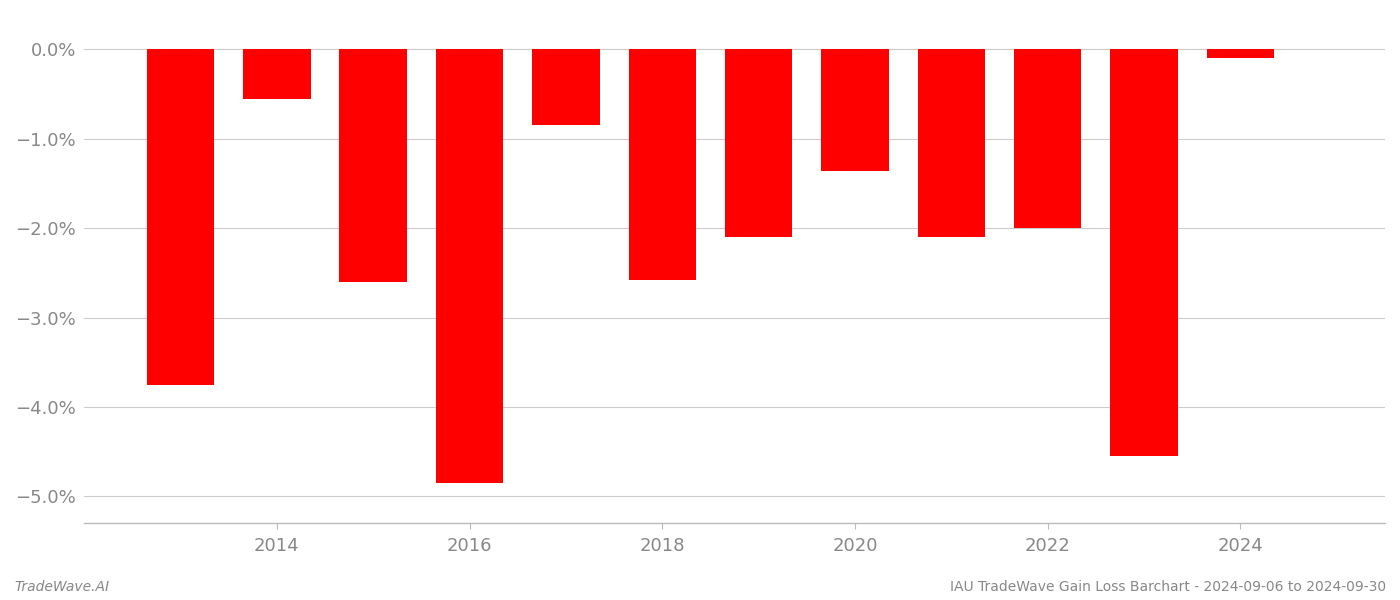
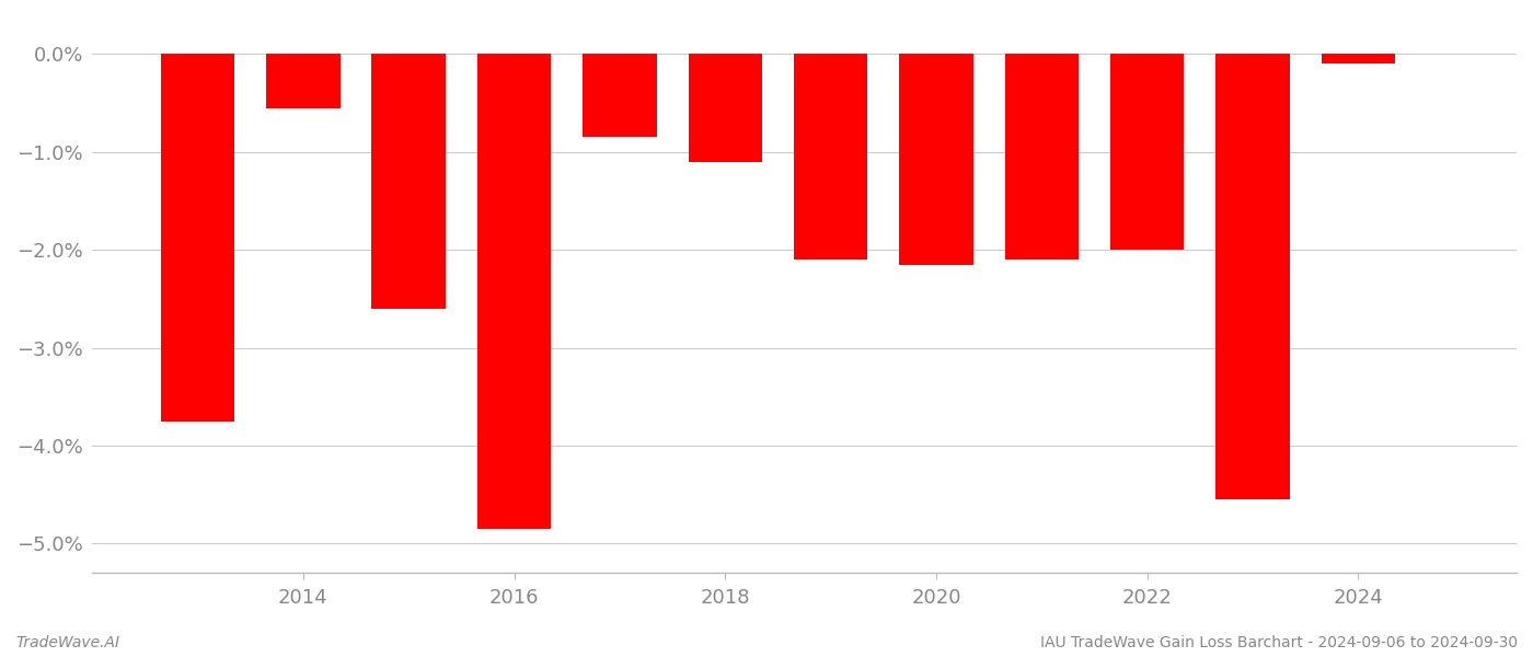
2018: -2.58% -> -1.10%
2020: -1.36% -> -2.15%
